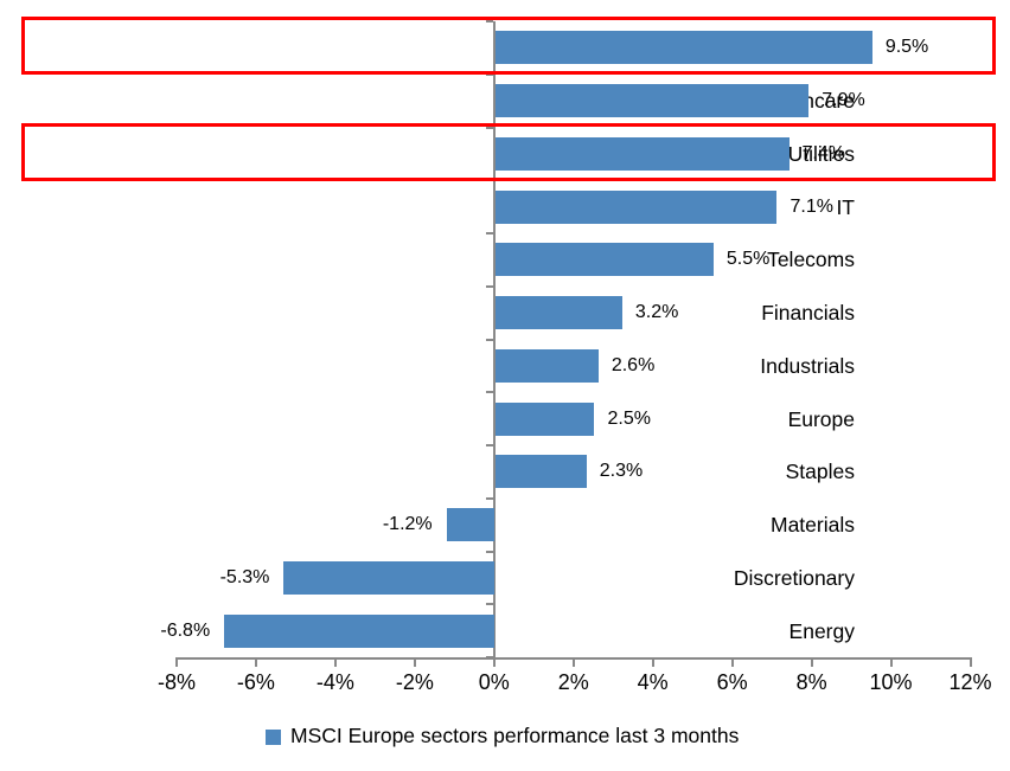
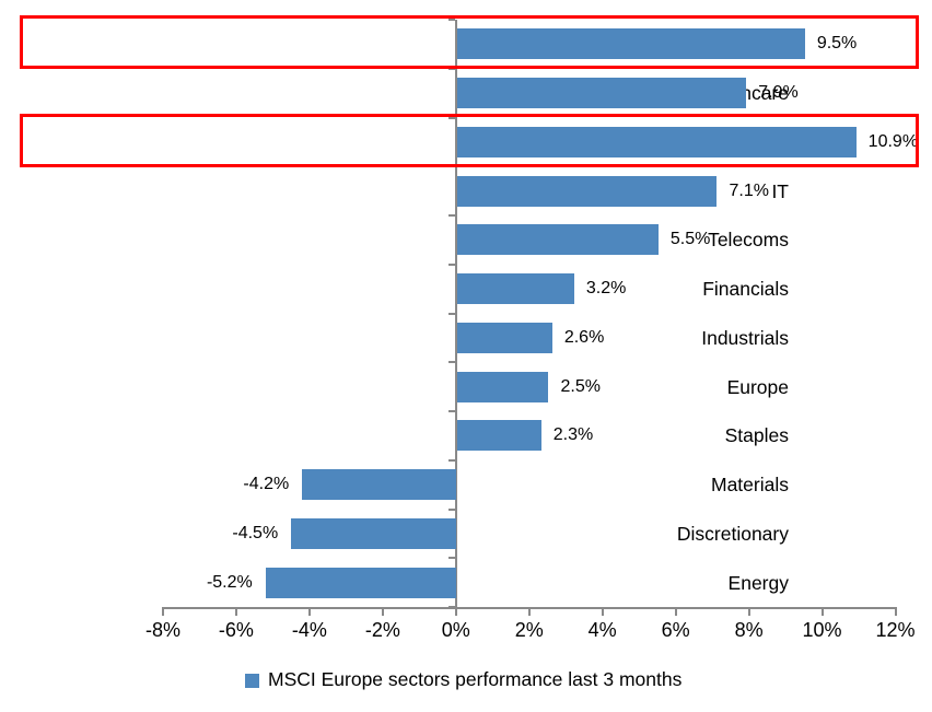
Utilities: 7.4% -> 10.9%
Materials: -1.2% -> -4.2%
Discretionary: -5.3% -> -4.5%
Energy: -6.8% -> -5.2%
